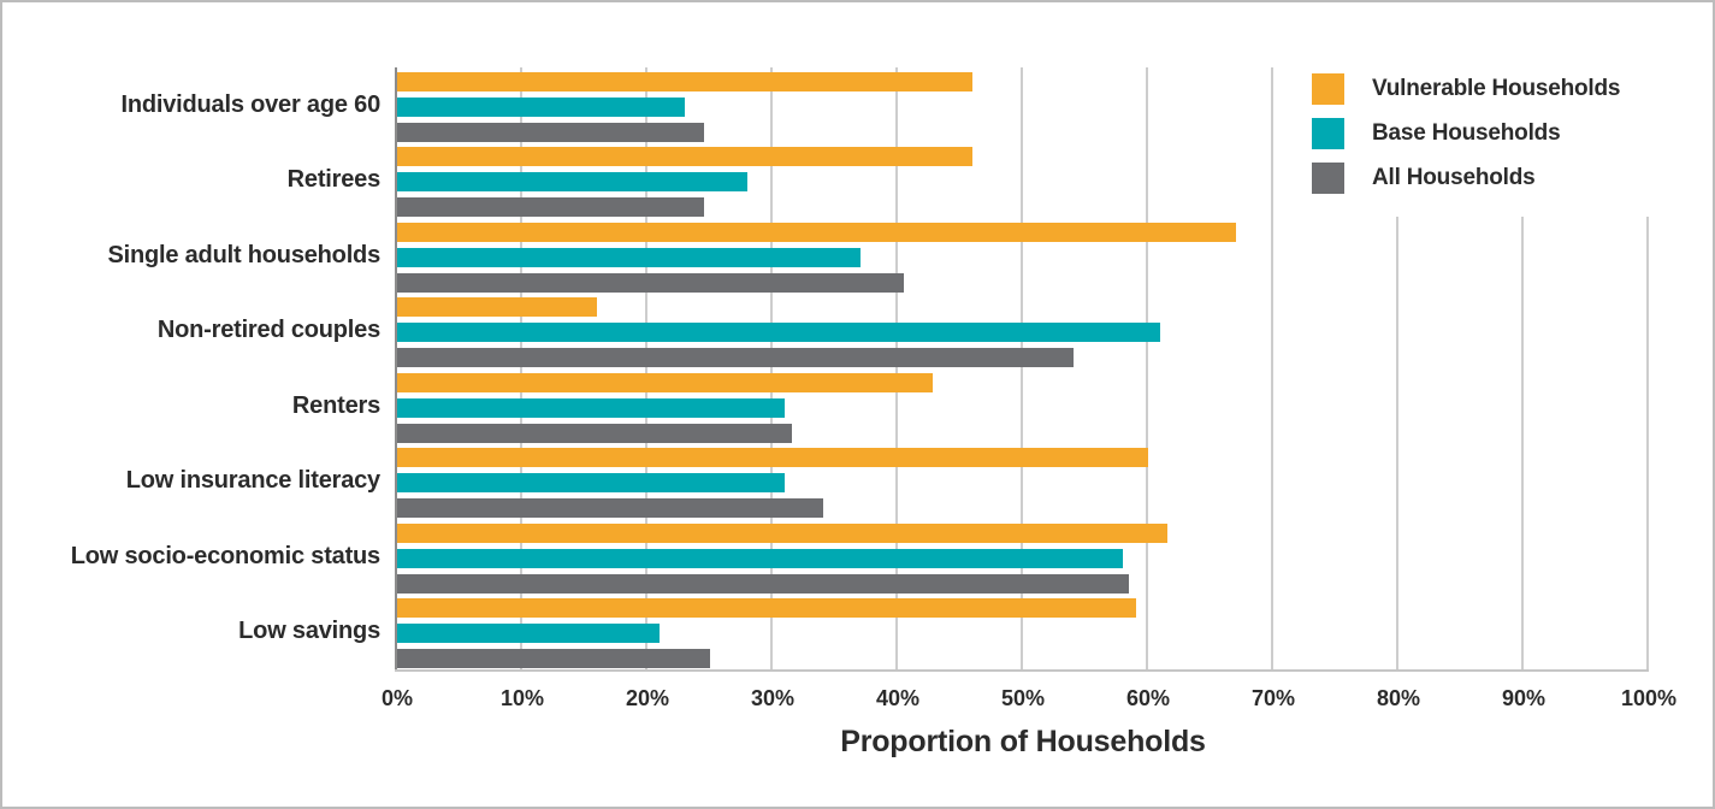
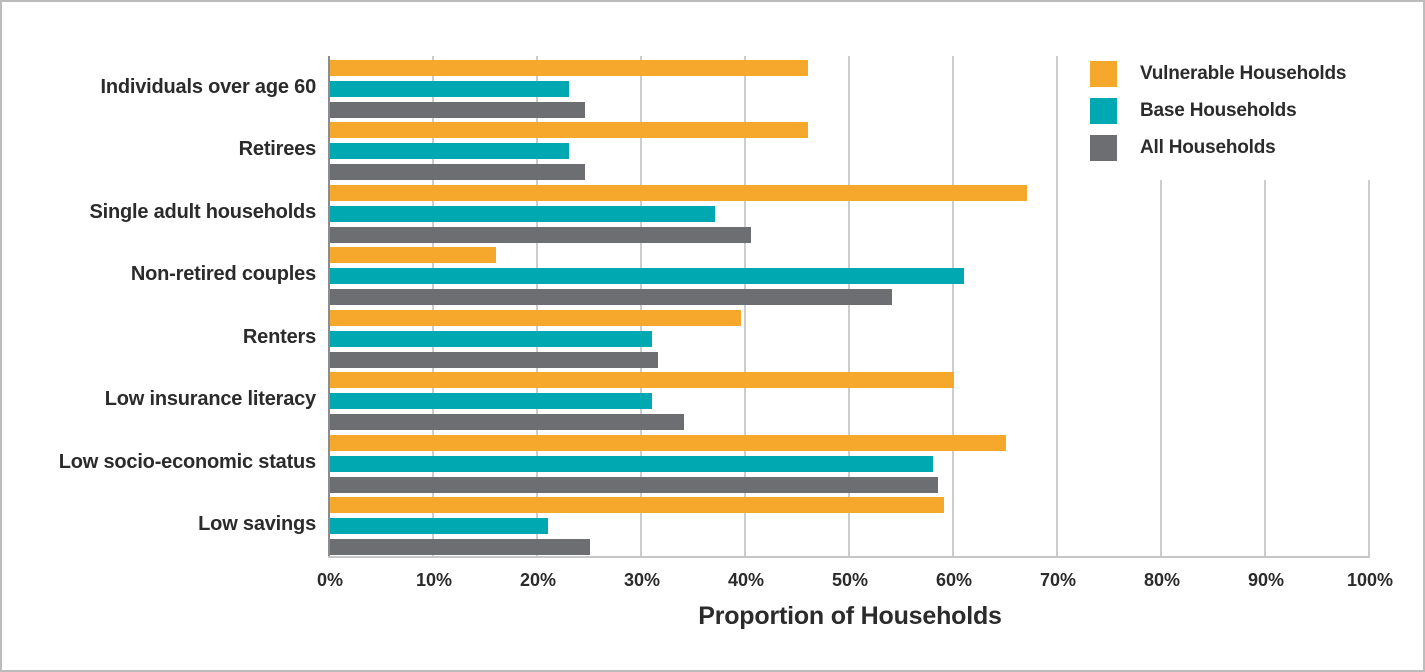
Base Households/Retirees: 28% -> 23%
Vulnerable Households/Renters: 42.8% -> 39.5%
Vulnerable Households/Low socio-economic status: 61.5% -> 65.0%
